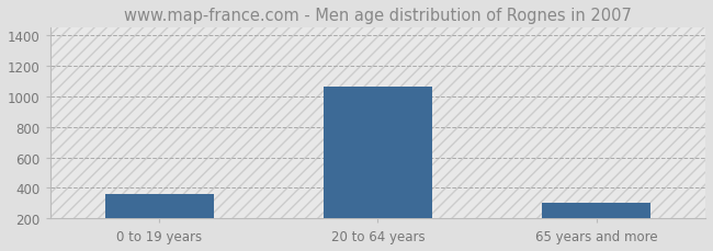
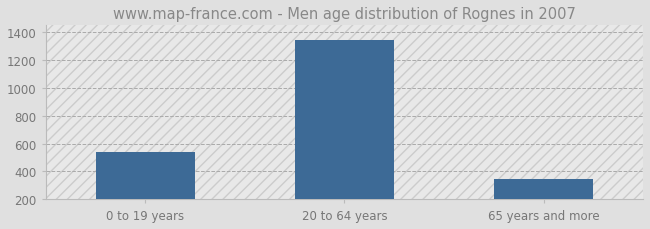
0 to 19 years: 360 -> 540
20 to 64 years: 1060 -> 1340
65 years and more: 300 -> 350
